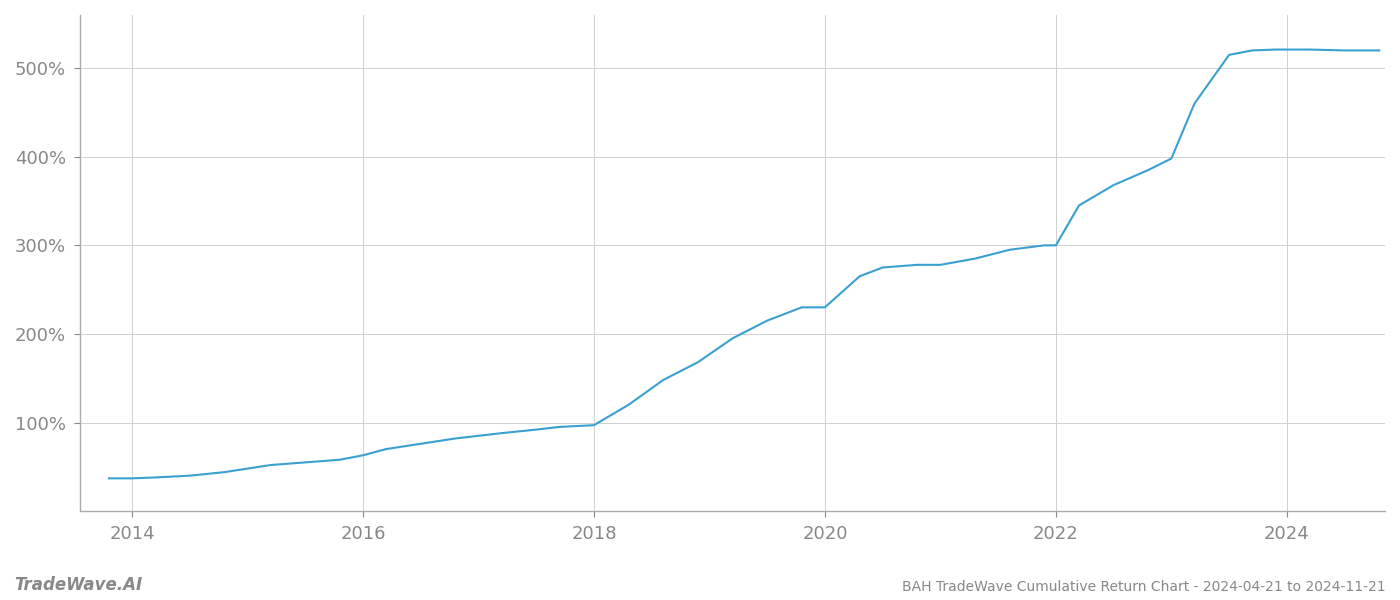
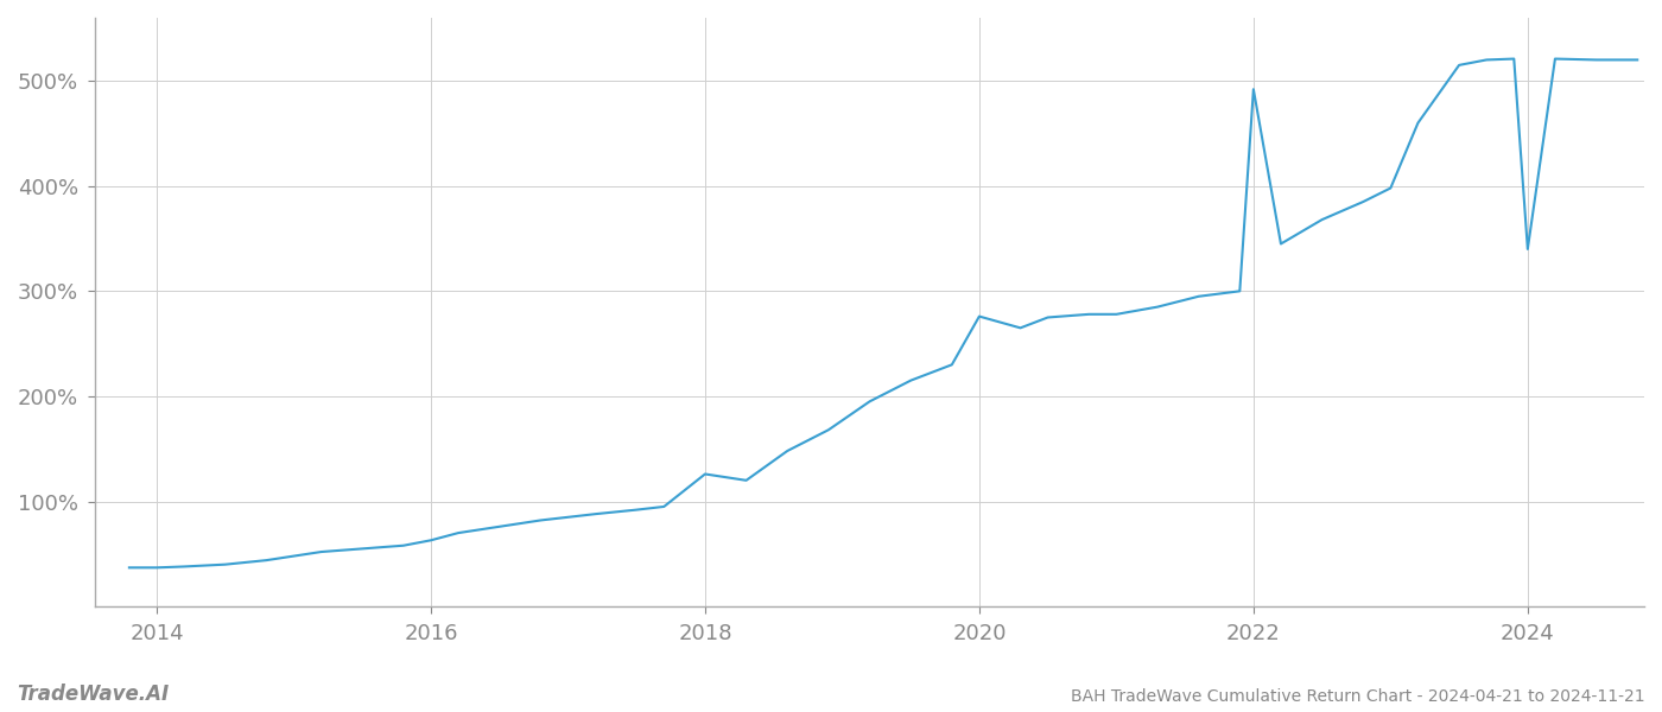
2018: 97% -> 126%
2020: 230% -> 276%
2022: 300% -> 492%
2024: 521% -> 340%
